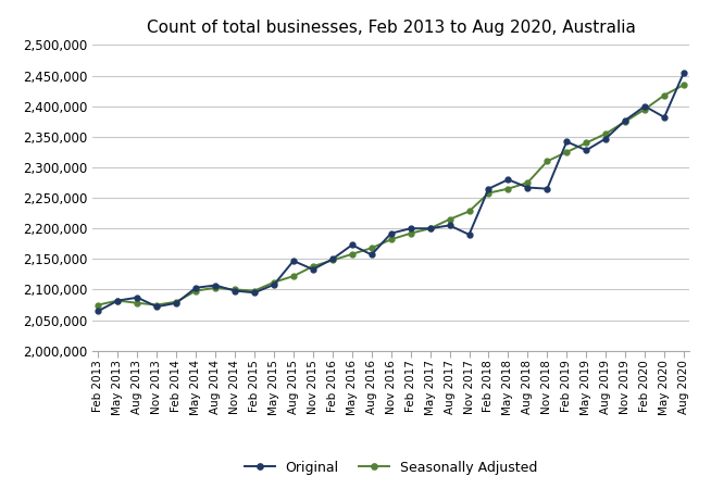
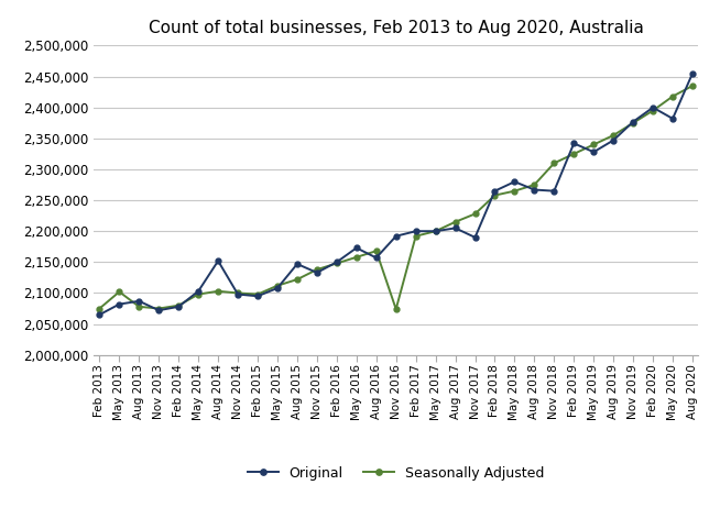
Seasonally Adjusted/May 2013: 2,082,000 -> 2,102,000
Original/Aug 2014: 2,107,000 -> 2,152,000
Seasonally Adjusted/Nov 2016: 2,182,000 -> 2,074,000
